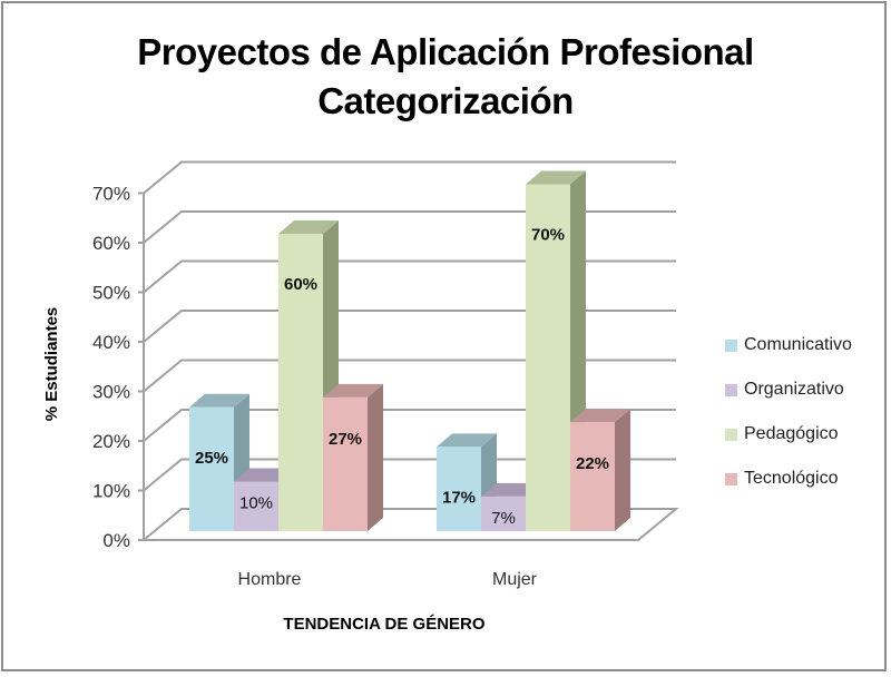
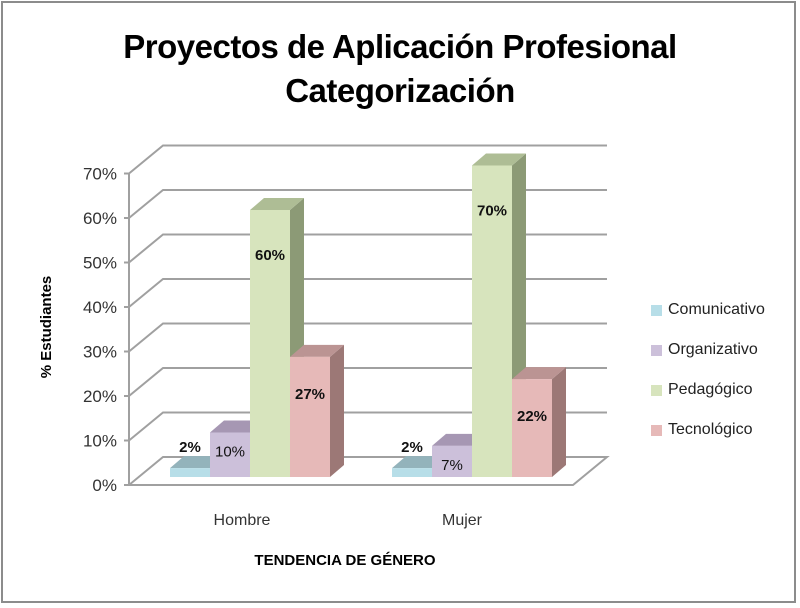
Comunicativo/Hombre: 25% -> 2%
Comunicativo/Mujer: 17% -> 2%
